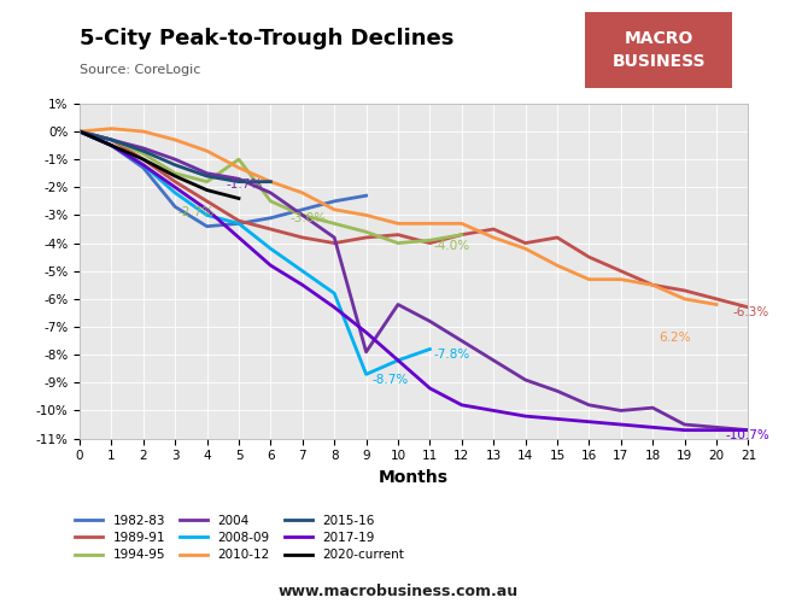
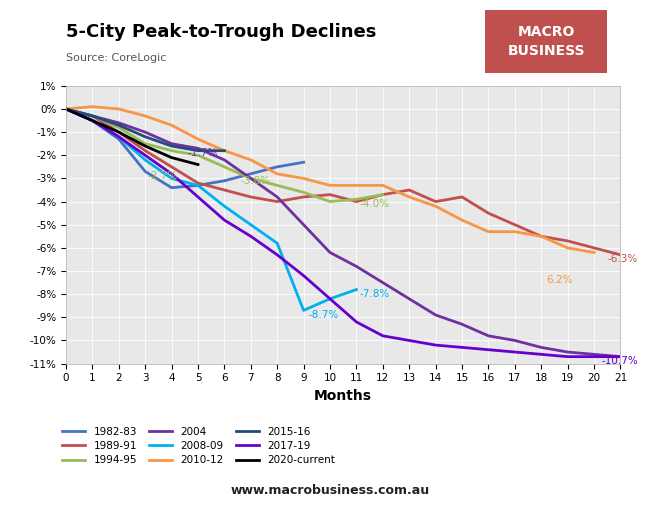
1994-95/5: -1.0% -> -2.0%
2004/9: -7.9% -> -5.0%
2004/18: -9.9% -> -10.3%
